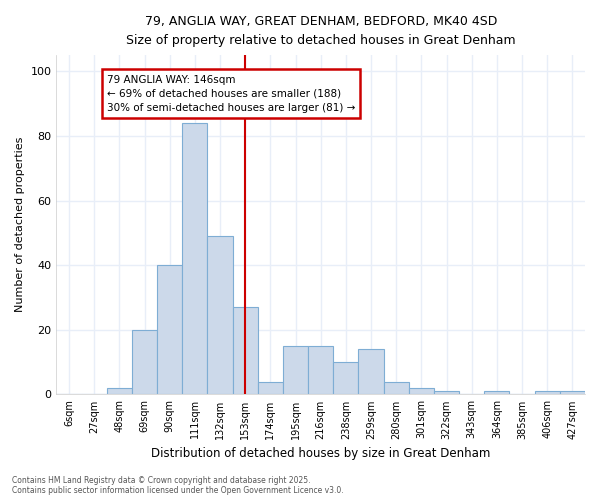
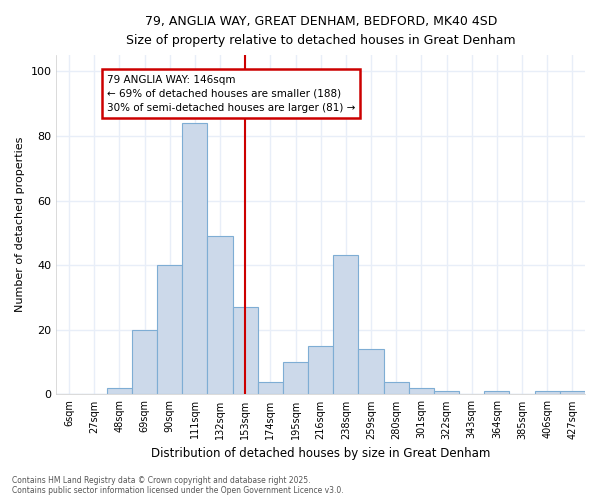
195sqm: 15 -> 10
238sqm: 10 -> 43
